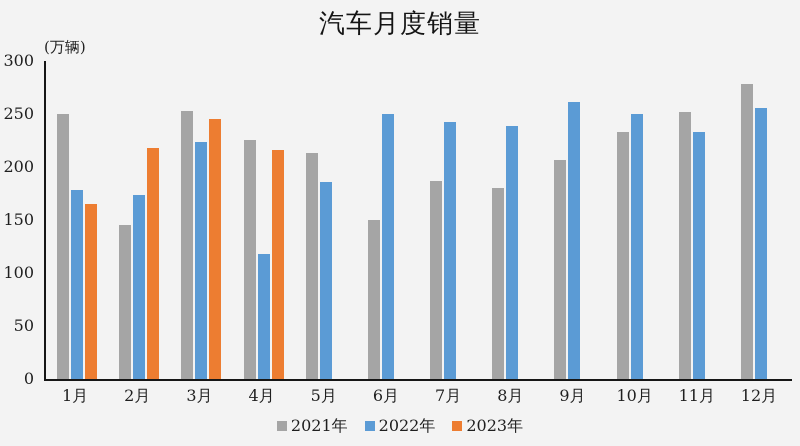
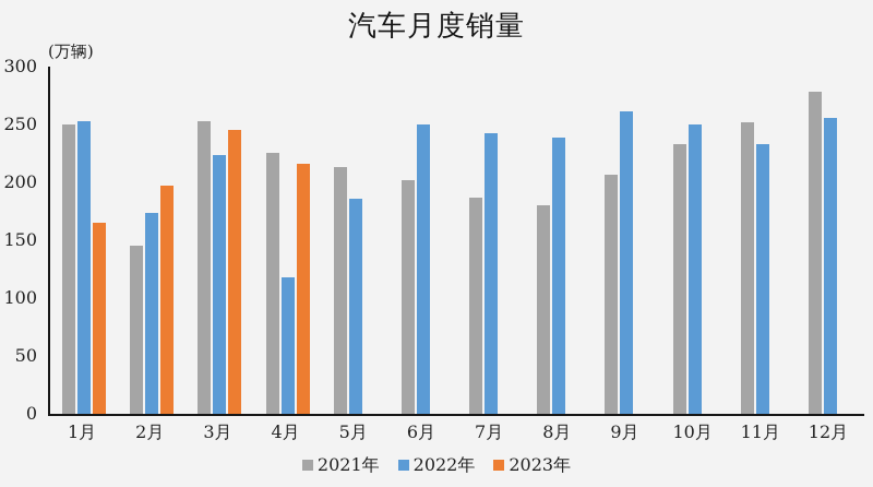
2022年/1月: 178 -> 253
2023年/2月: 218 -> 198
2021年/6月: 150 -> 202
